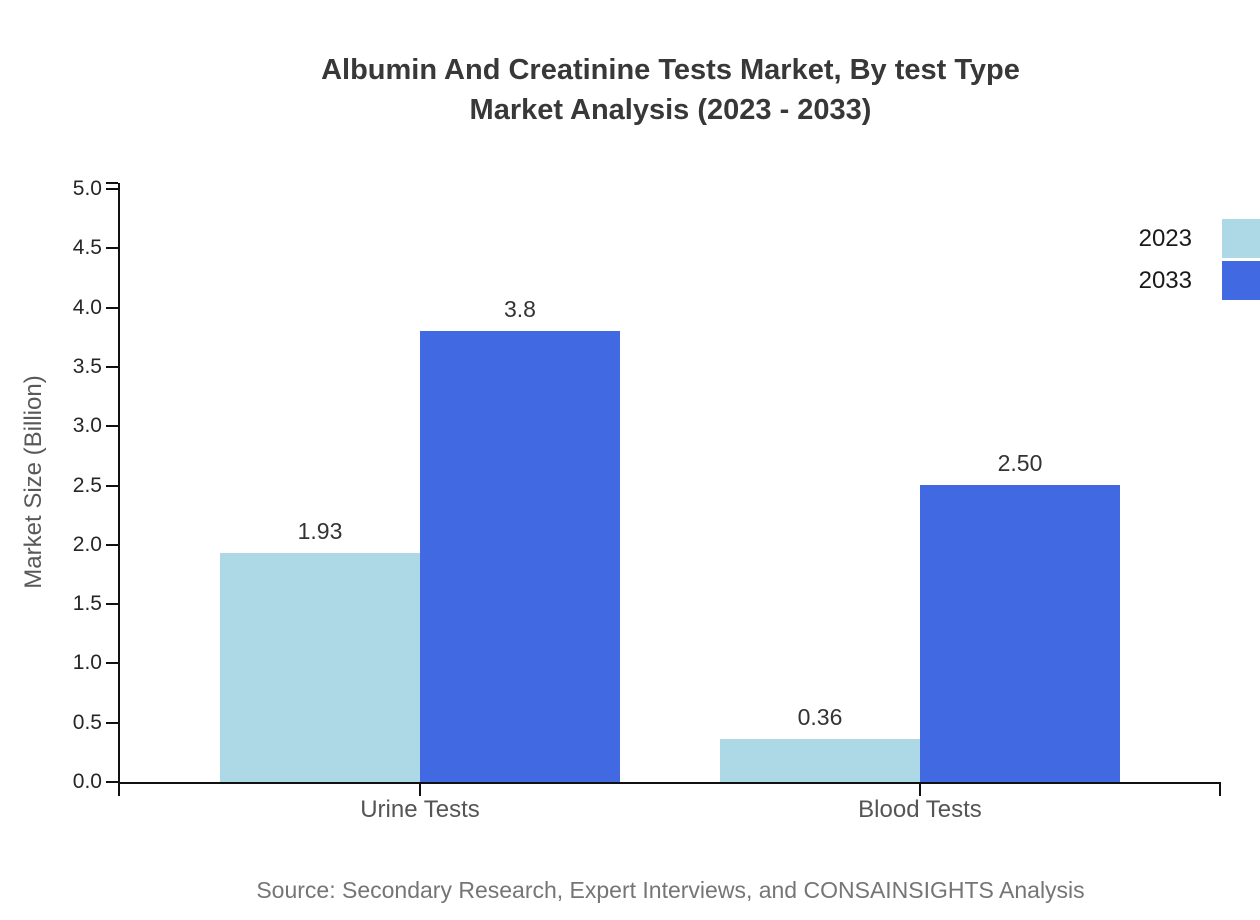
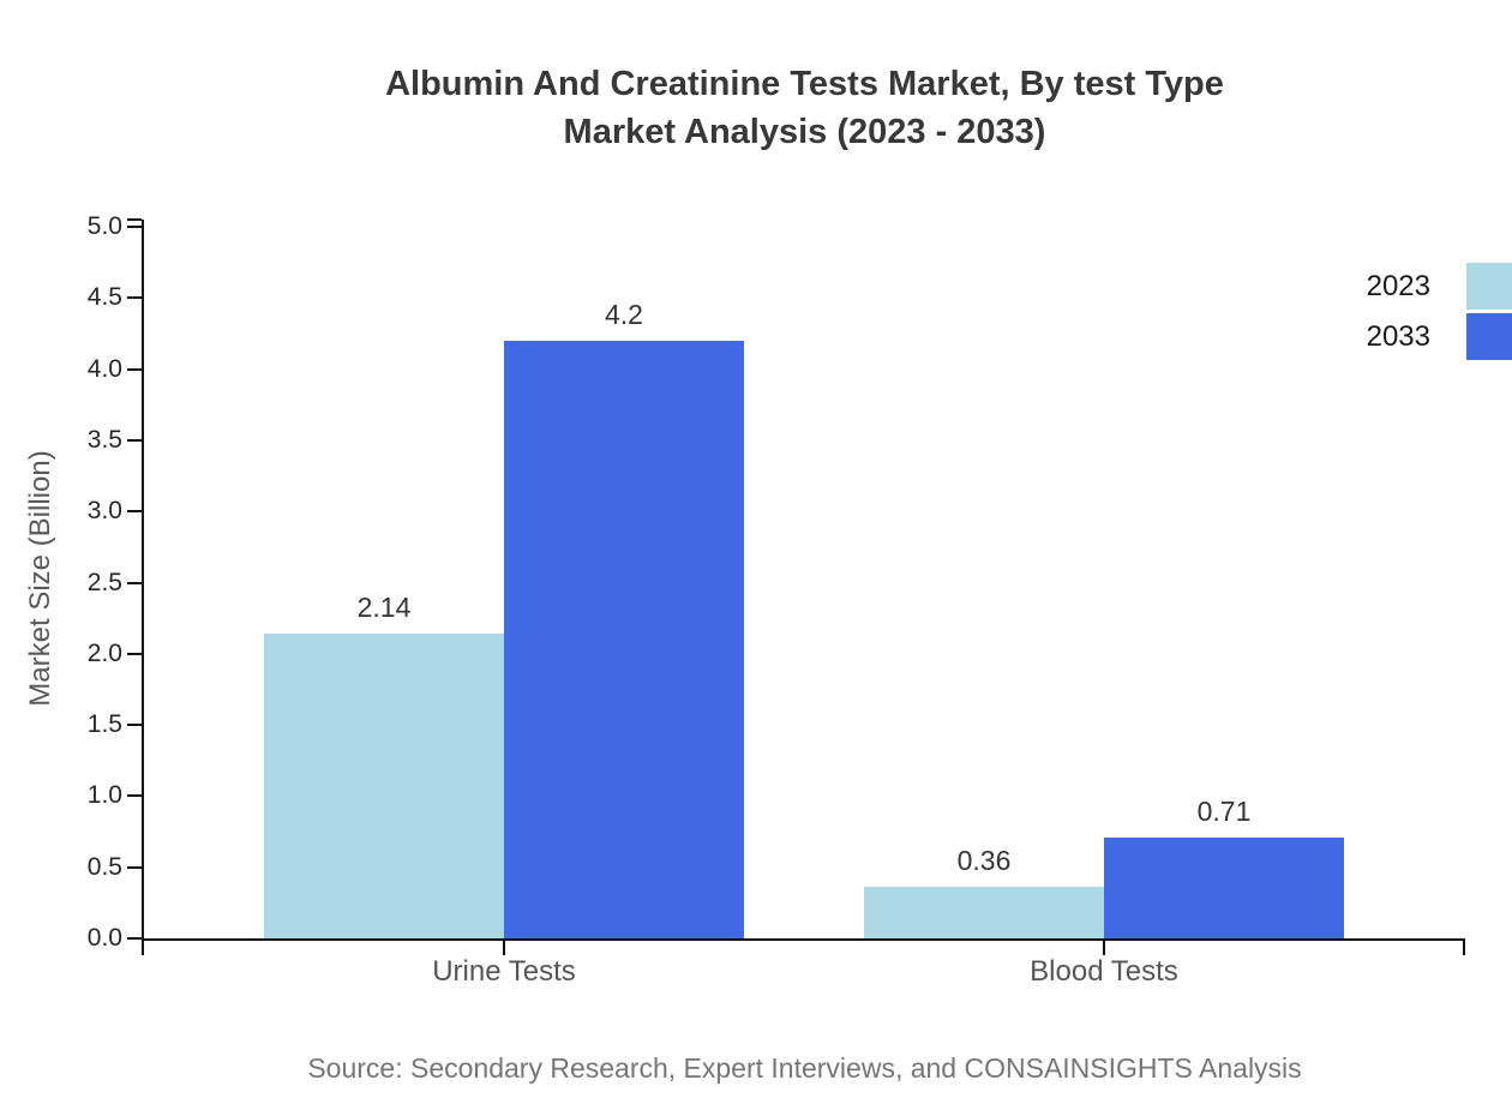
2023/Urine Tests: 1.93 -> 2.14
2033/Urine Tests: 3.8 -> 4.2
2033/Blood Tests: 2.50 -> 0.71
